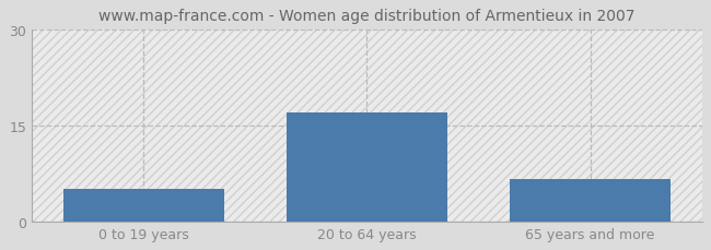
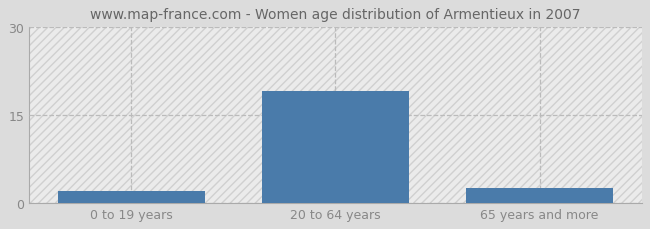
0 to 19 years: 5.0 -> 2.0
20 to 64 years: 17.0 -> 19.0
65 years and more: 6.6 -> 2.5
